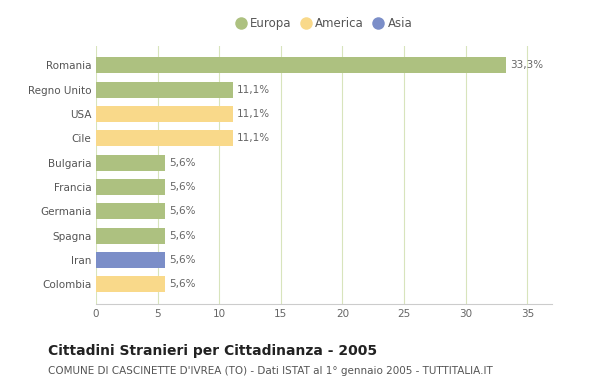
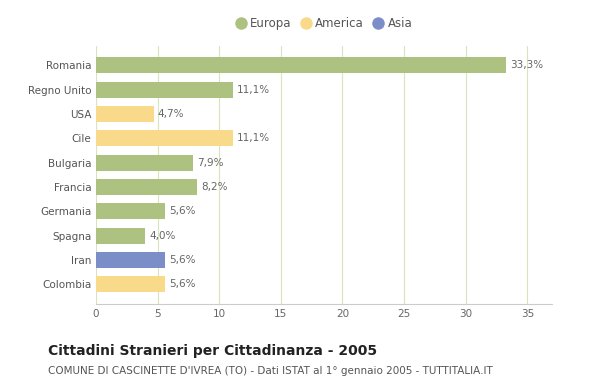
USA: 11,1% -> 4,7%
Bulgaria: 5,6% -> 7,9%
Francia: 5,6% -> 8,2%
Spagna: 5,6% -> 4,0%
